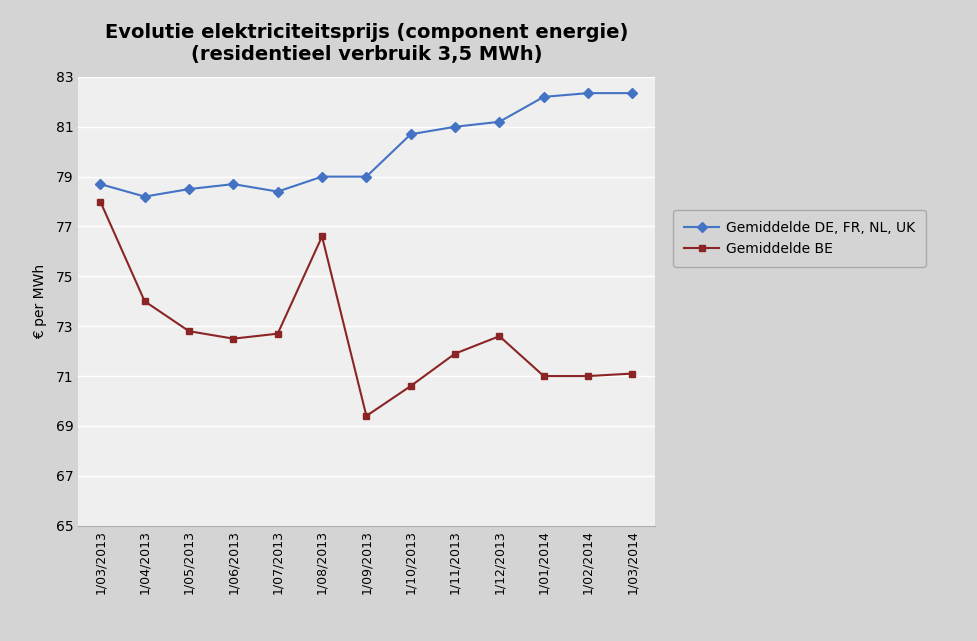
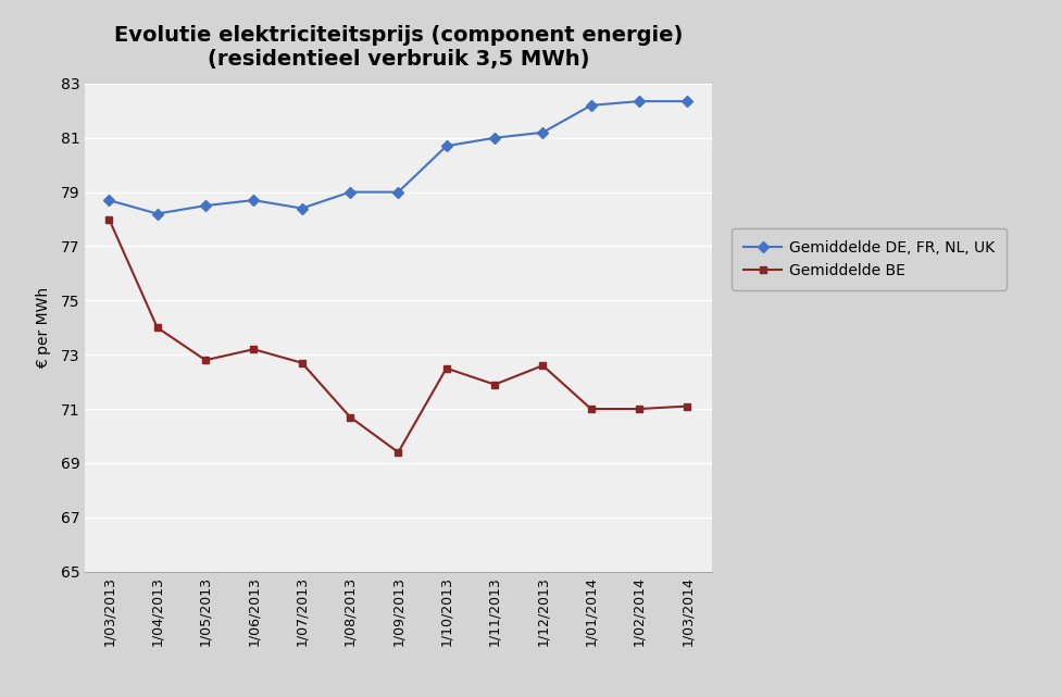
Gemiddelde BE/1/06/2013: 72.5 -> 73.2
Gemiddelde BE/1/08/2013: 76.6 -> 70.7
Gemiddelde BE/1/10/2013: 70.6 -> 72.5
